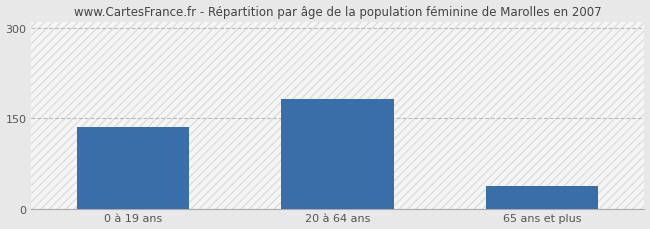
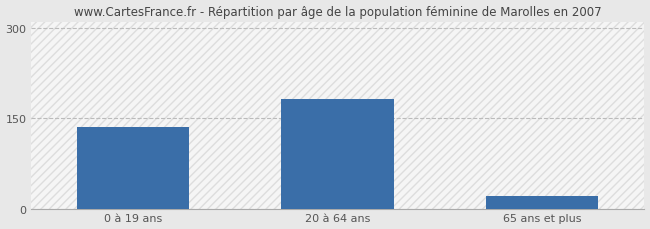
65 ans et plus: 38 -> 22
